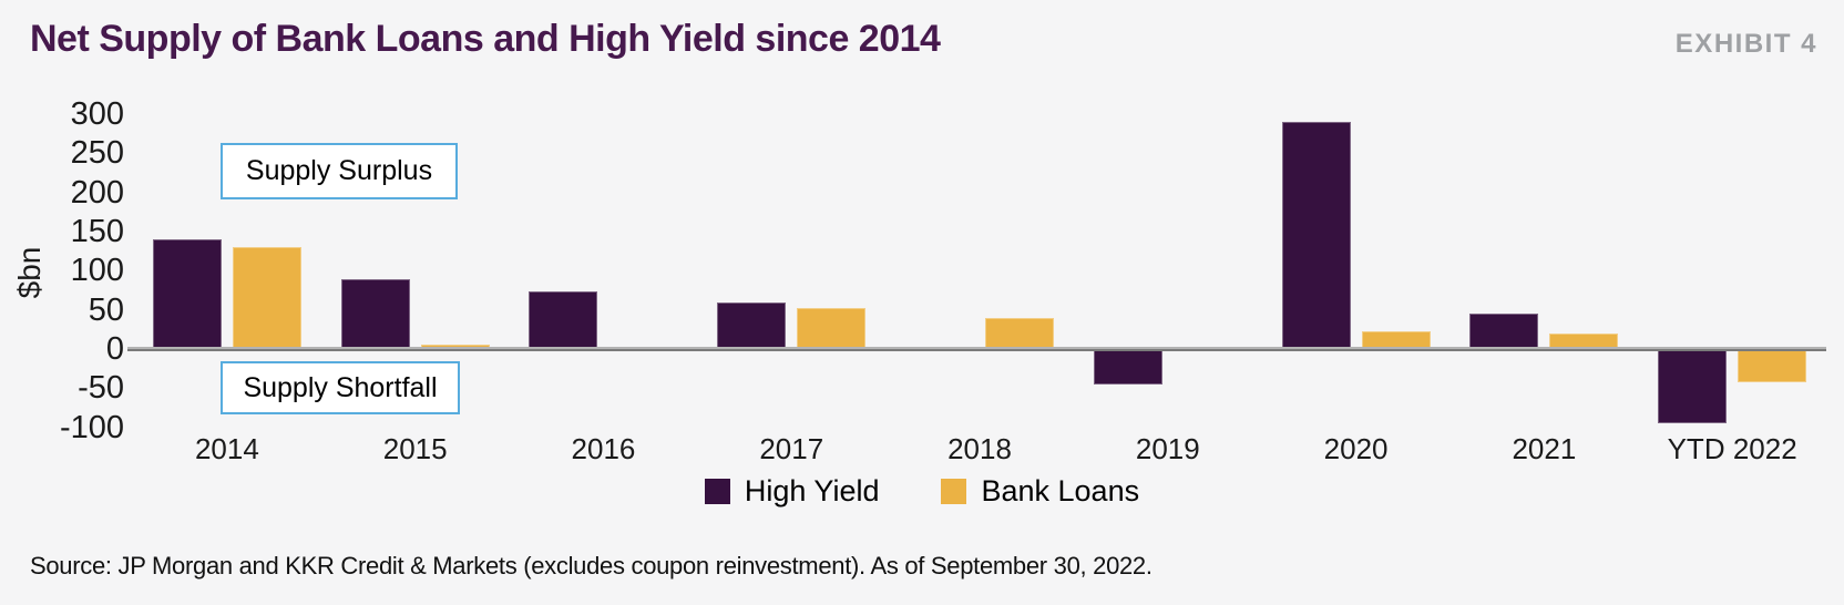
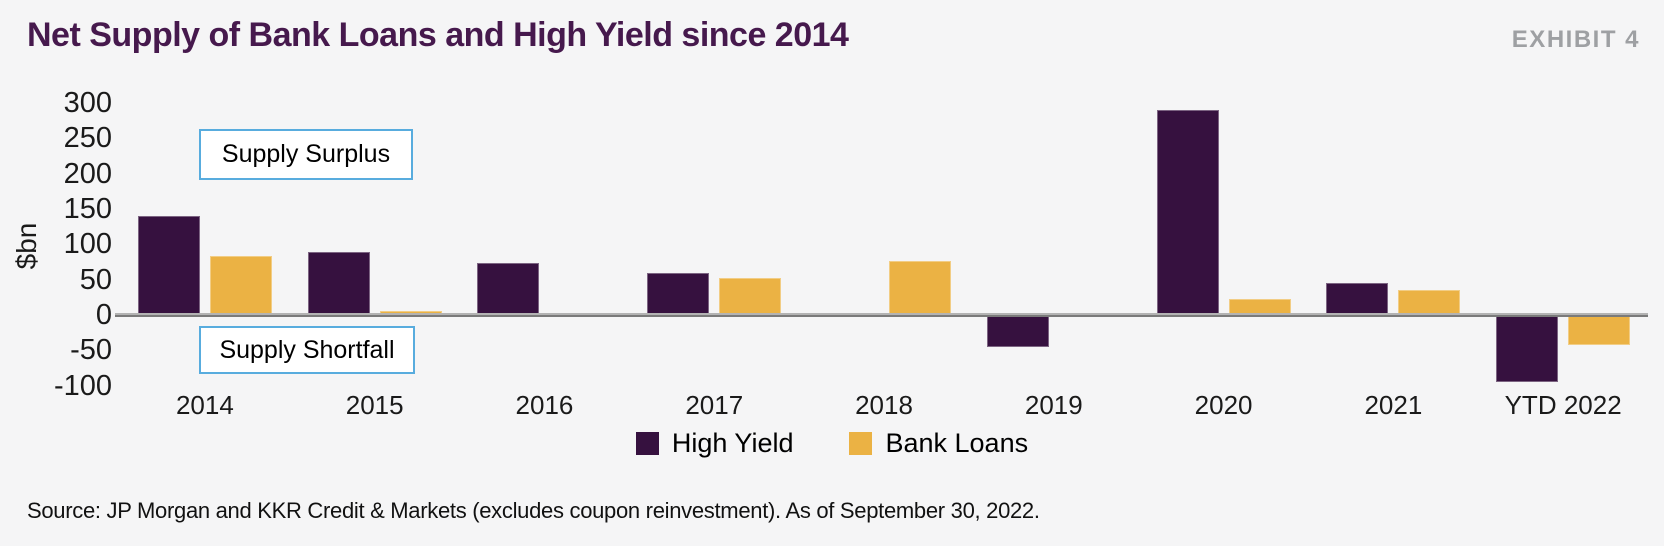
Bank Loans/2014: 130 -> 80
Bank Loans/2018: 40 -> 80
Bank Loans/2021: 20 -> 40
